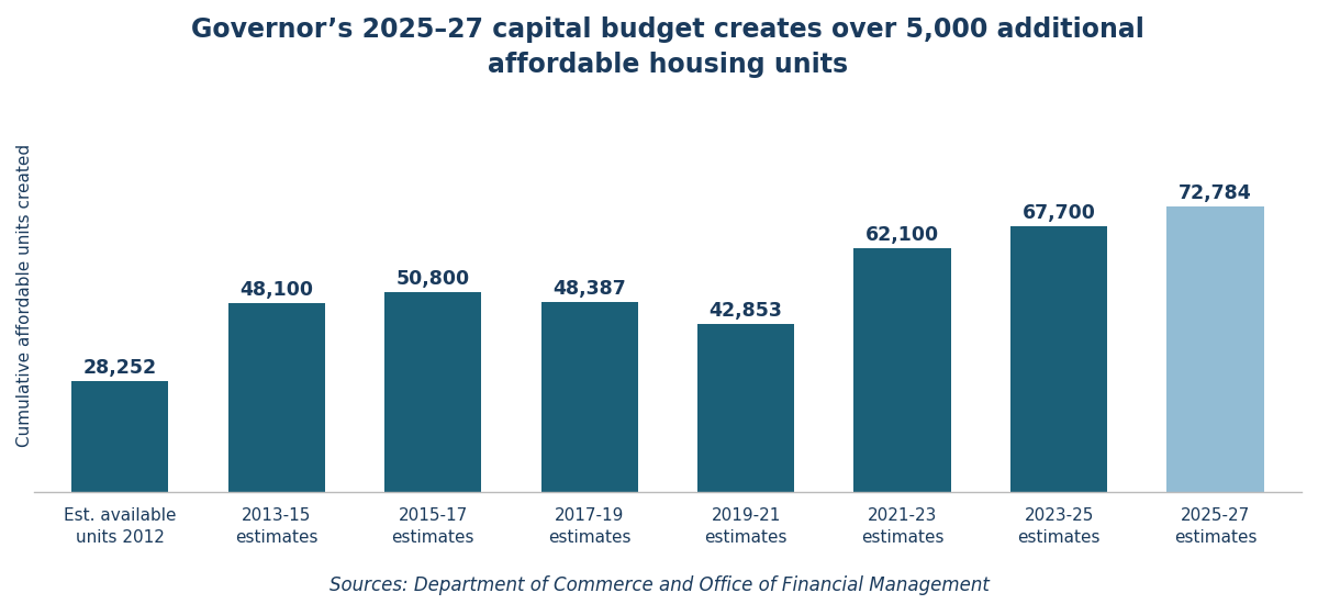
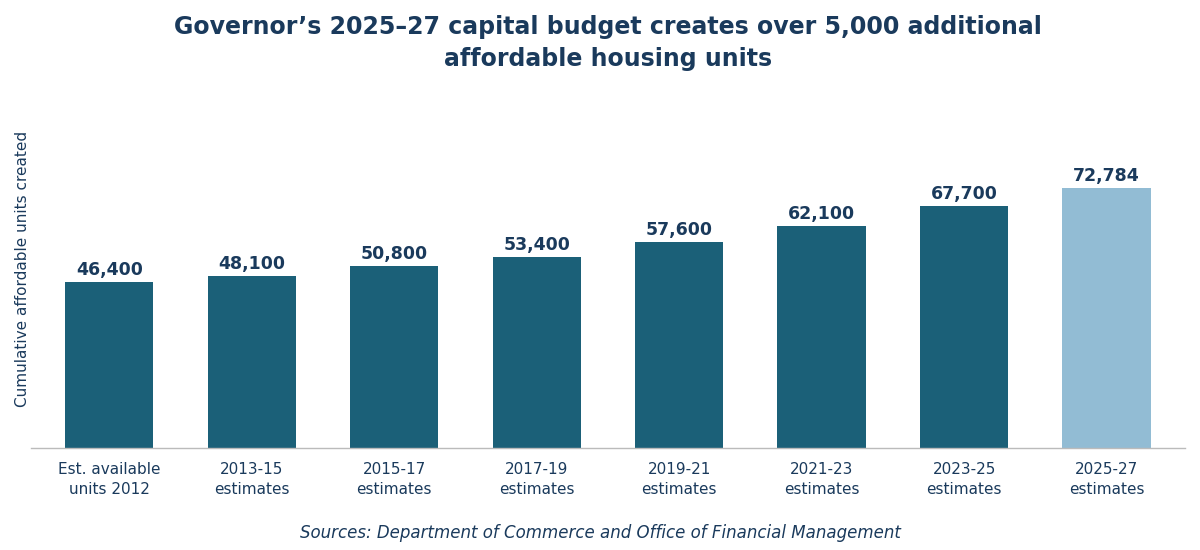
Est. available units 2012: 28,252 -> 46,400
2017-19 estimates: 48,387 -> 53,400
2019-21 estimates: 42,853 -> 57,600
